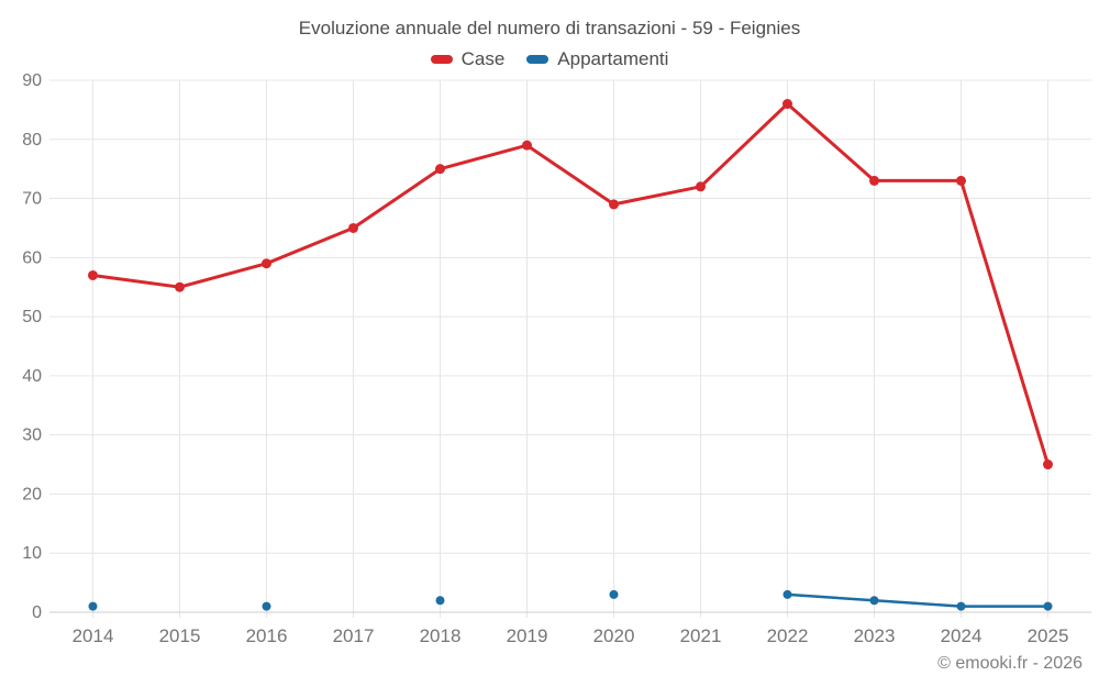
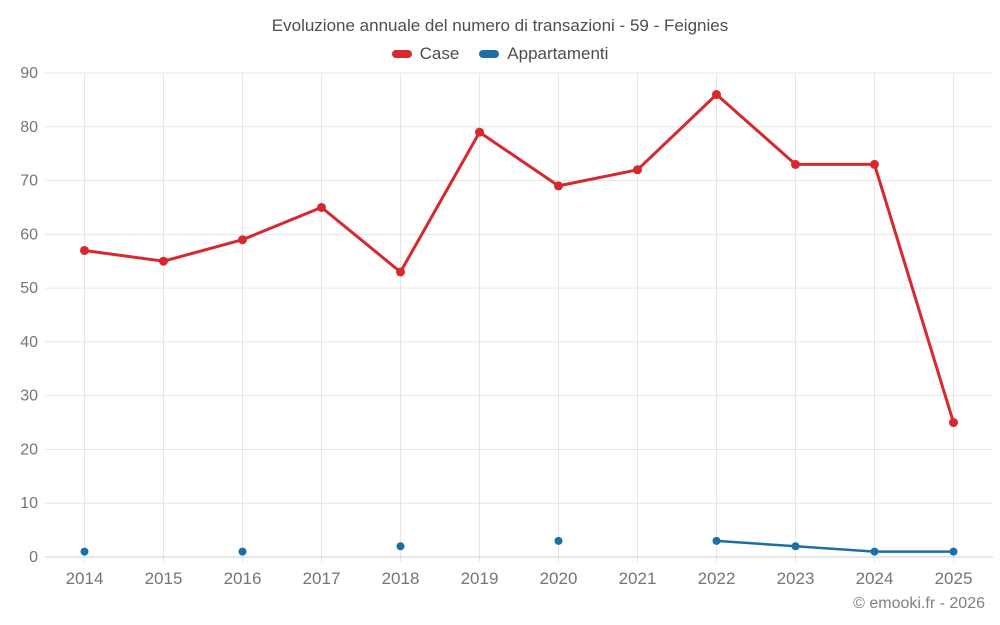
Case/2018: 75 -> 53
